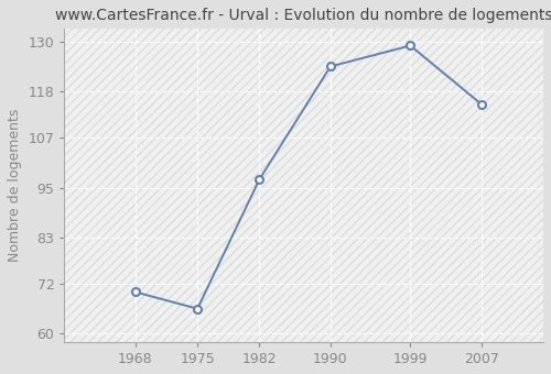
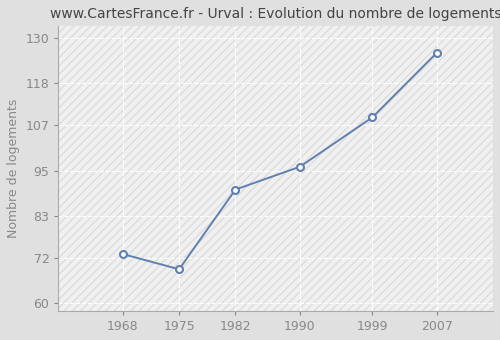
1968: 70 -> 73
1975: 66 -> 69
1982: 97 -> 90
1990: 124 -> 96
1999: 129 -> 109
2007: 115 -> 126
